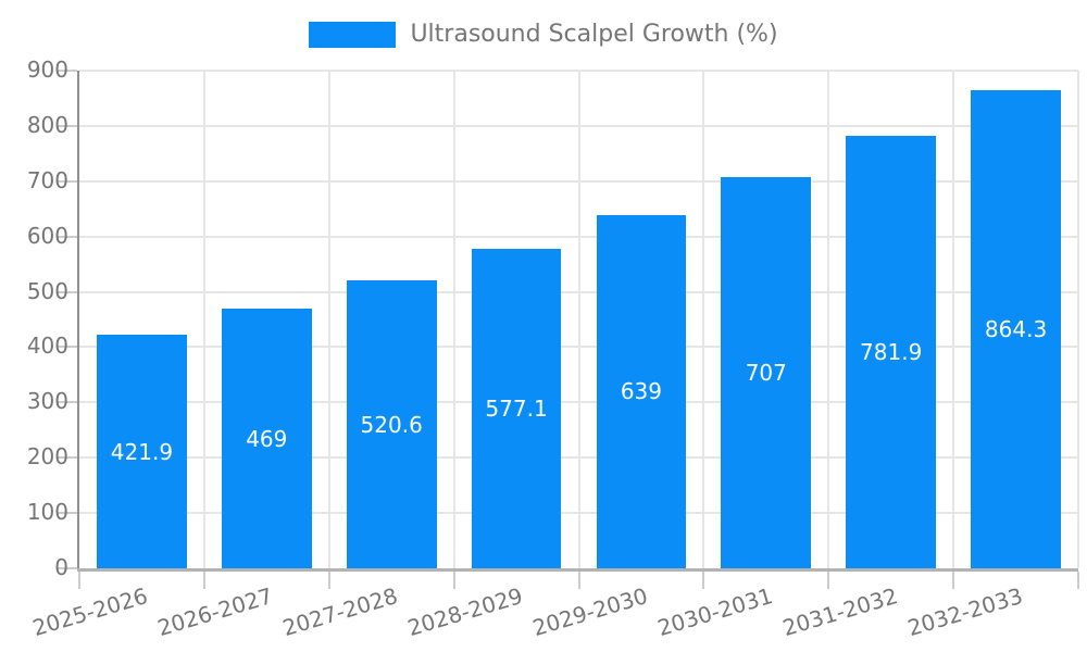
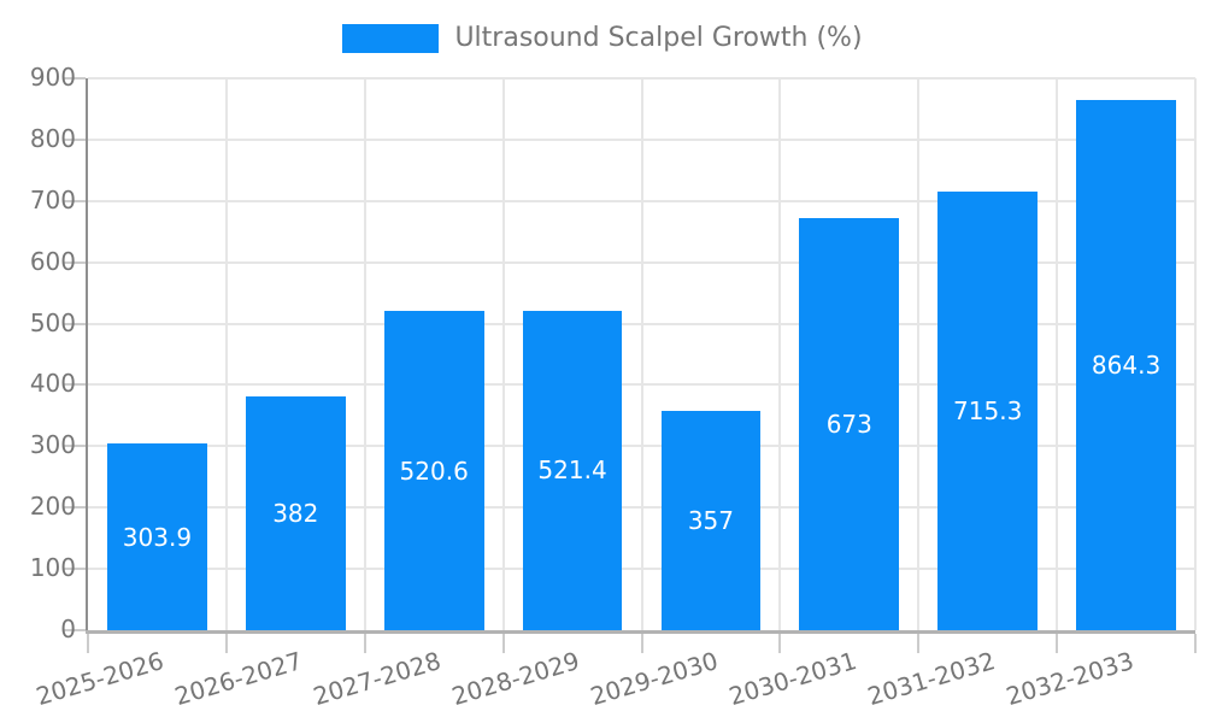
2025-2026: 421.9 -> 303.9
2026-2027: 469 -> 382
2028-2029: 577.1 -> 521.4
2029-2030: 639 -> 357
2030-2031: 707 -> 673
2031-2032: 781.9 -> 715.3
